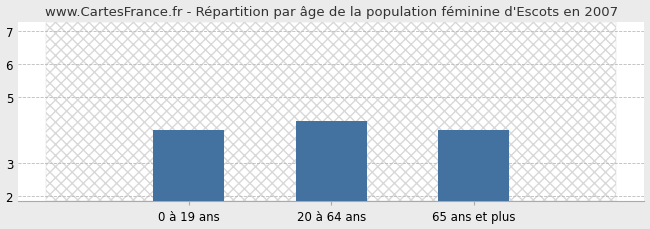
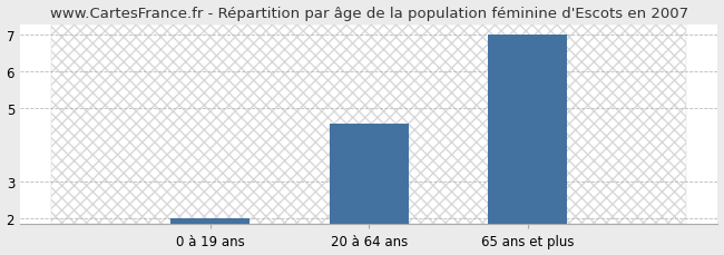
0 à 19 ans: 4.0 -> 2.0
20 à 64 ans: 4.3 -> 4.6
65 ans et plus: 4.0 -> 7.0
